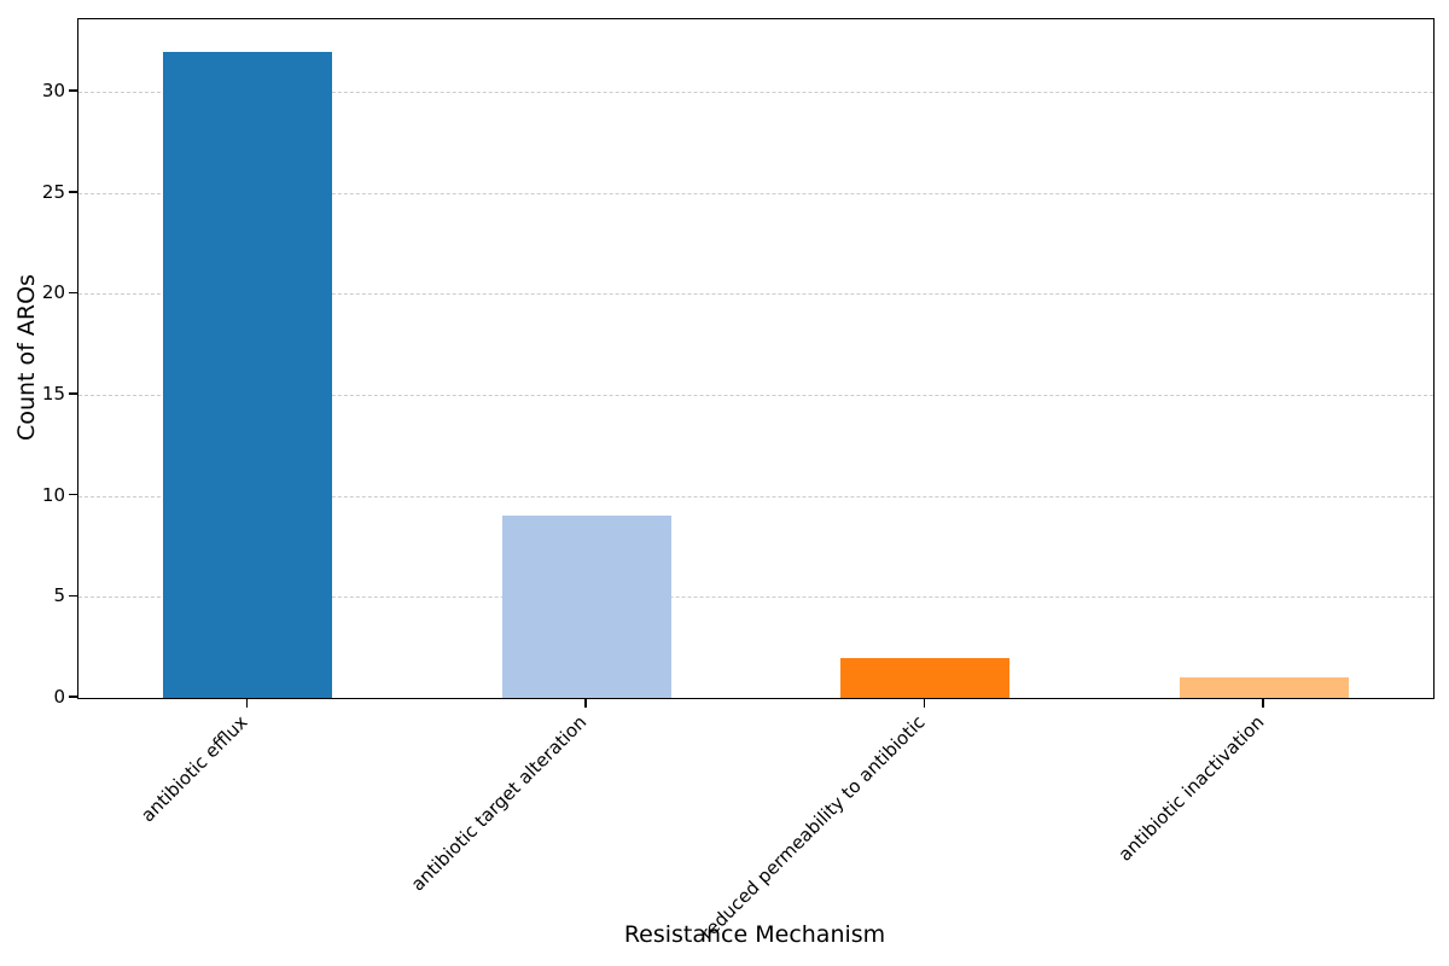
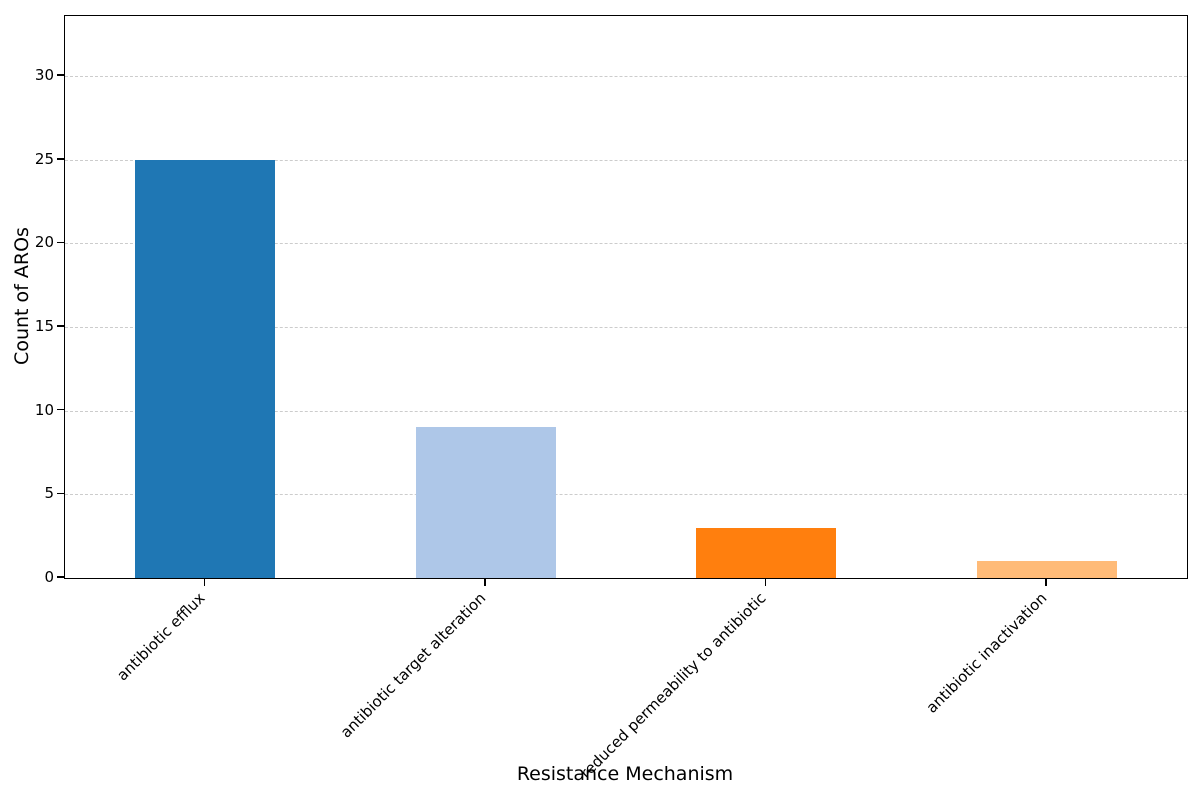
antibiotic efflux: 32 -> 25
reduced permeability to antibiotic: 2 -> 3
